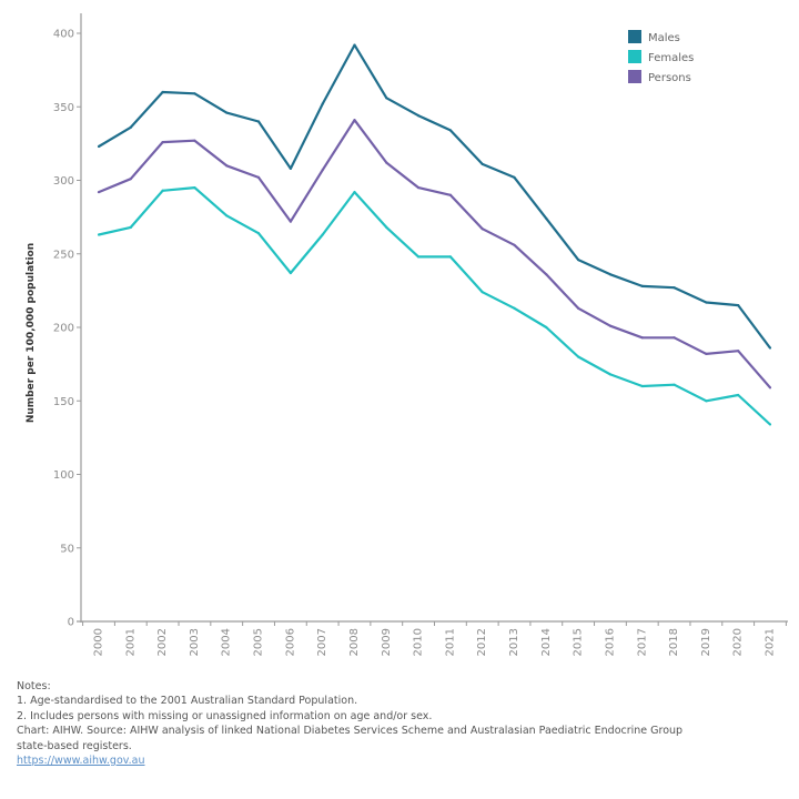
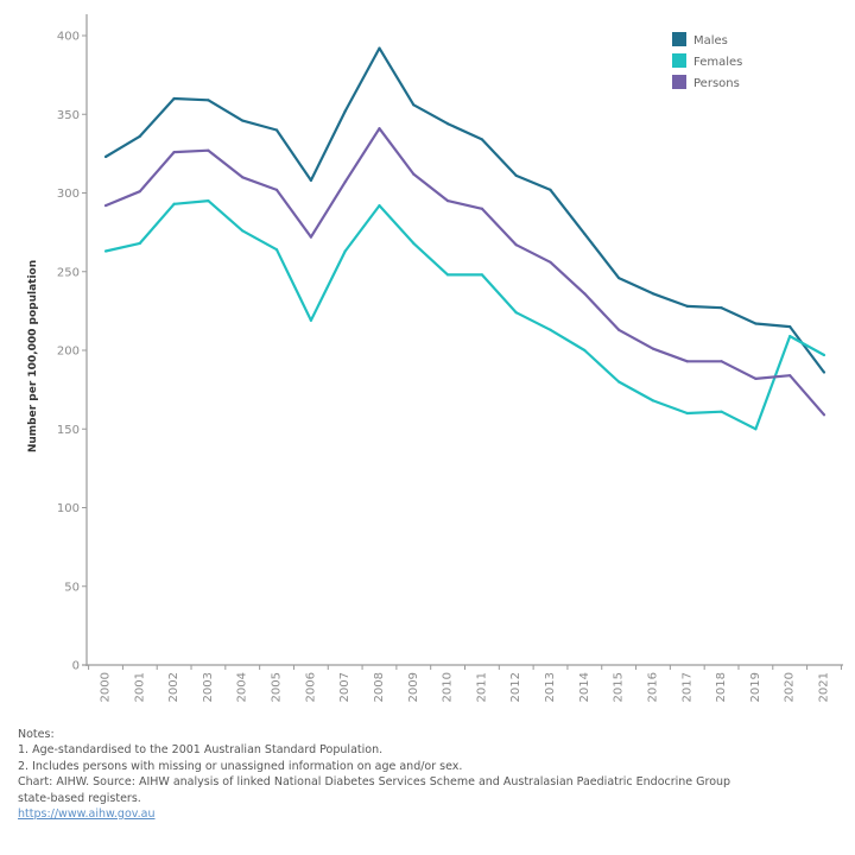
Females/2006: 237 -> 219
Females/2020: 154 -> 209
Females/2021: 134 -> 197
